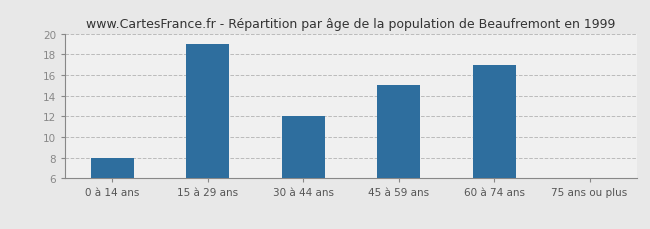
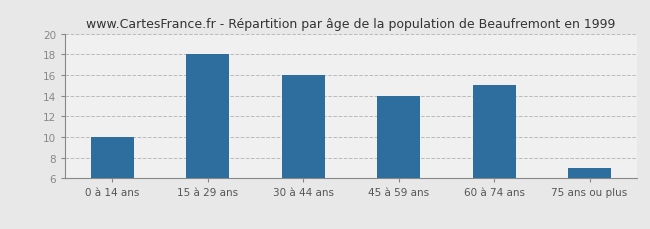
0 à 14 ans: 8 -> 10
15 à 29 ans: 19 -> 18
30 à 44 ans: 12 -> 16
45 à 59 ans: 15 -> 14
60 à 74 ans: 17 -> 15
75 ans ou plus: 6 -> 7
